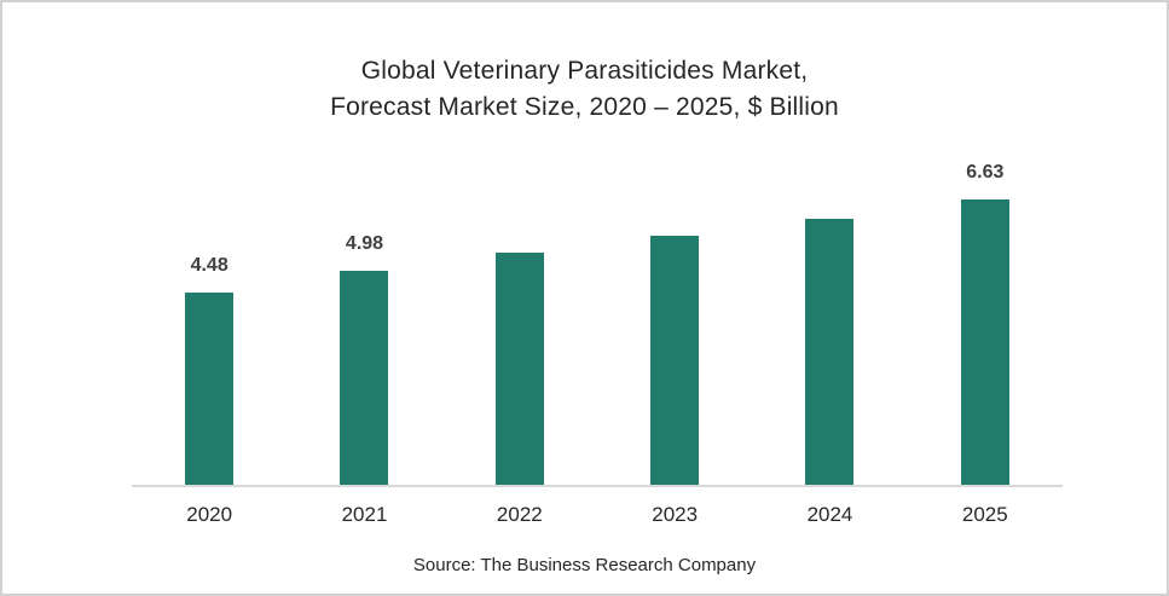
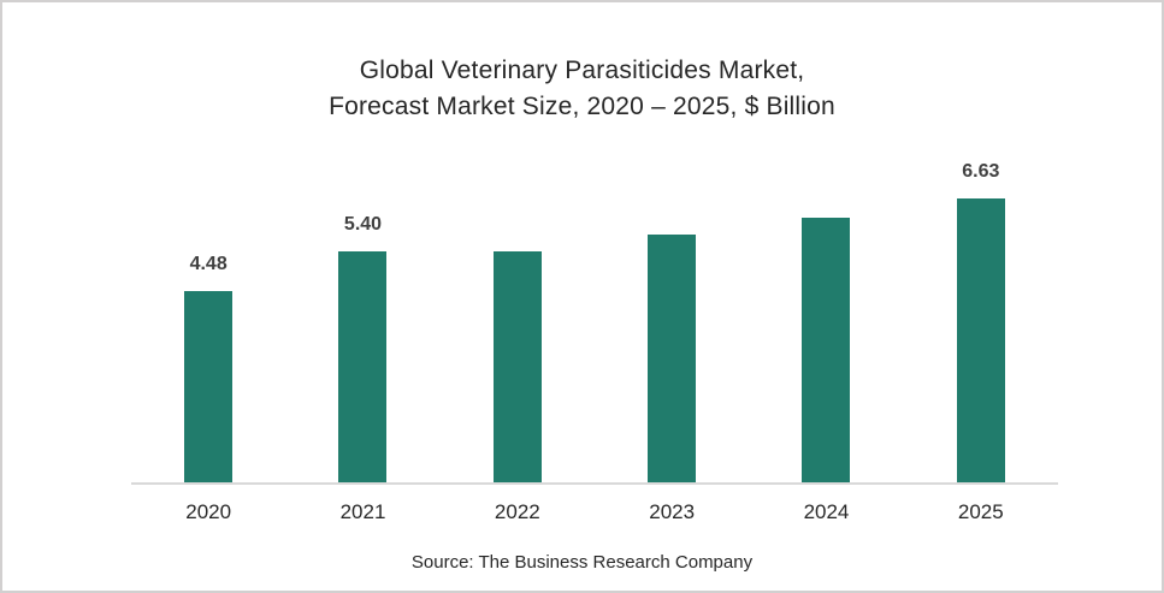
2021: 4.98 -> 5.40
